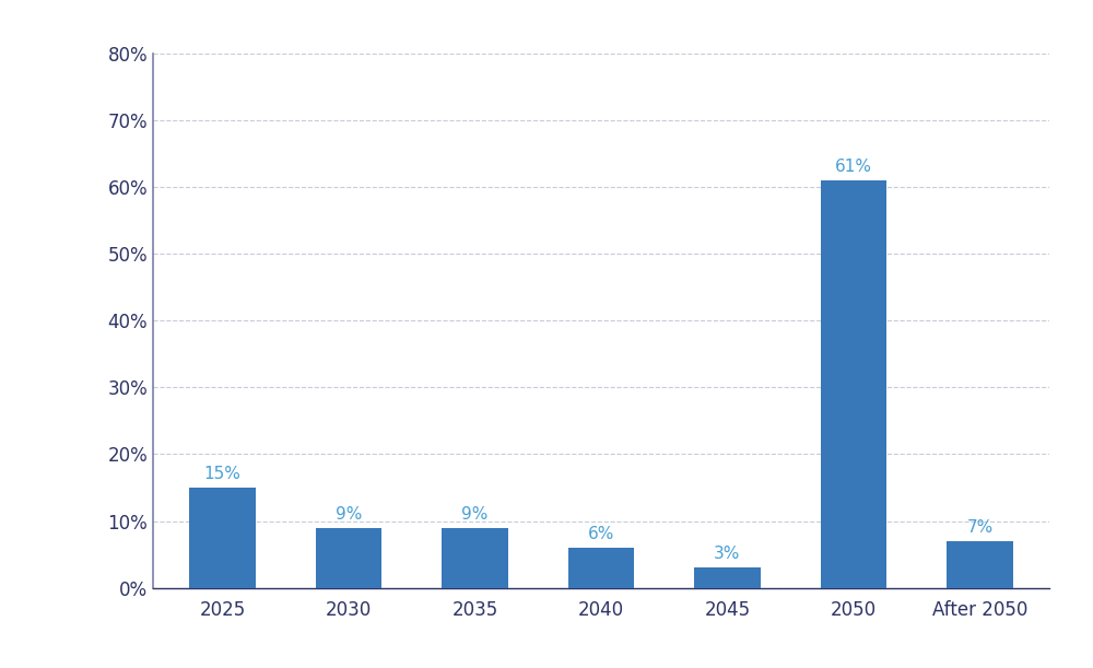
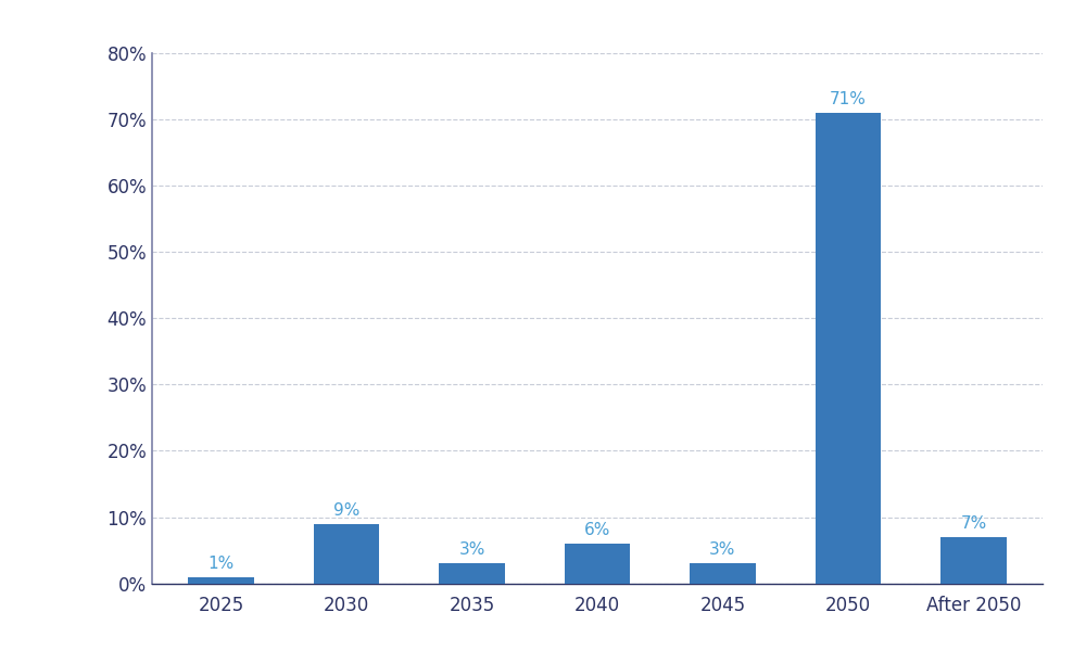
2025: 15% -> 1%
2035: 9% -> 3%
2050: 61% -> 71%
